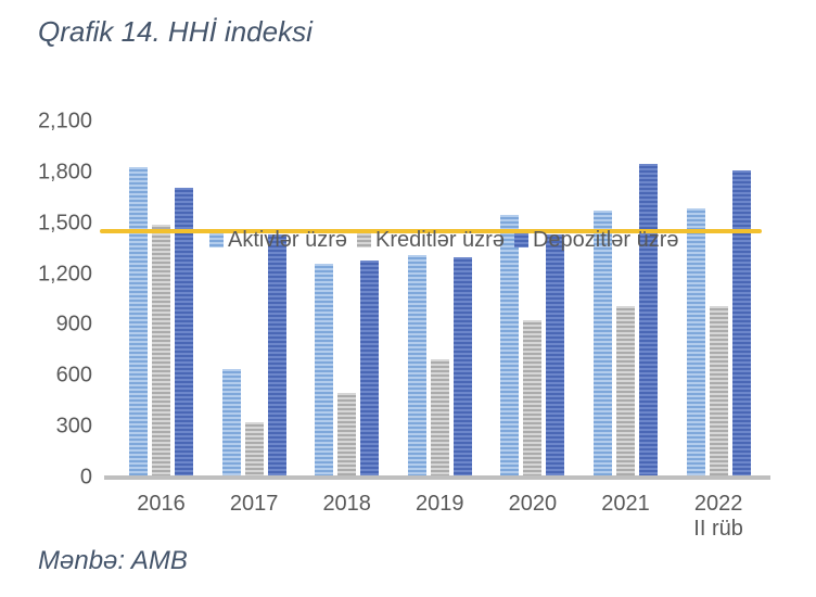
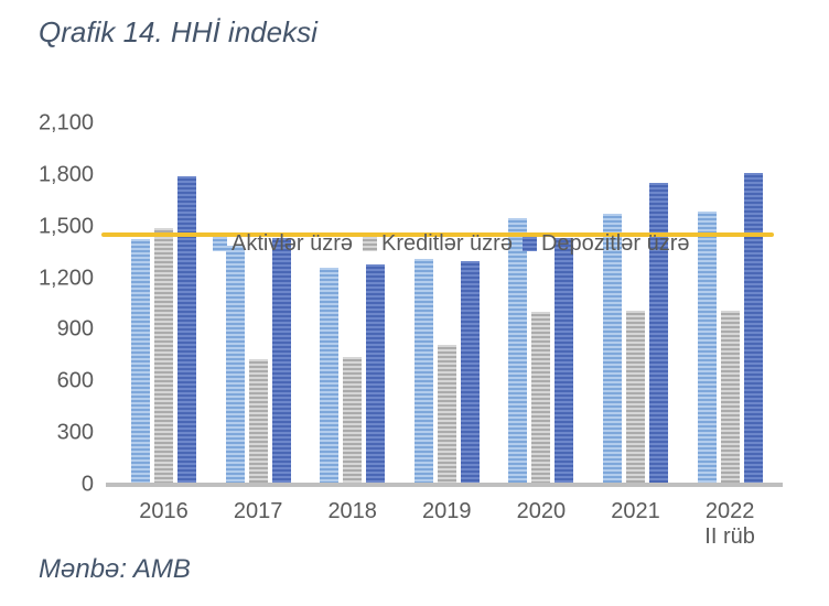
Aktivlər üzrə/2016: 1830 -> 1430
Depozitlər üzrə/2016: 1710 -> 1790
Aktivlər üzrə/2017: 640 -> 1390
Kreditlər üzrə/2017: 330 -> 730
Kreditlər üzrə/2018: 500 -> 740
Kreditlər üzrə/2019: 700 -> 820
Kreditlər üzrə/2020: 930 -> 1000
Depozitlər üzrə/2021: 1850 -> 1760
